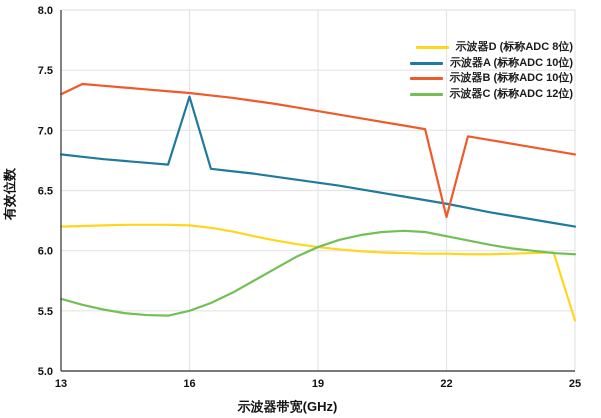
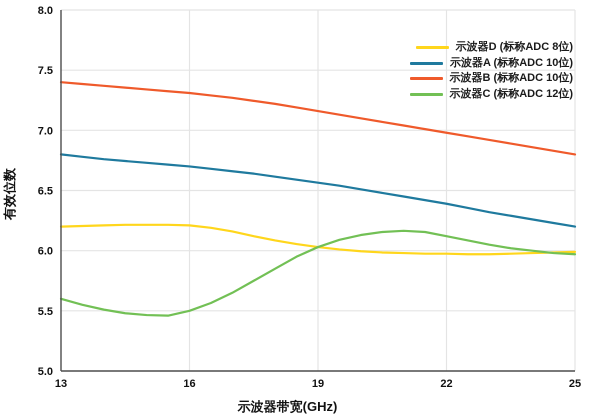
示波器B (标称ADC 10位)/13: 7.30 -> 7.40
示波器A (标称ADC 10位)/16: 7.28 -> 6.70
示波器B (标称ADC 10位)/22: 6.28 -> 6.98
示波器D (标称ADC 8位)/25: 5.42 -> 5.99
